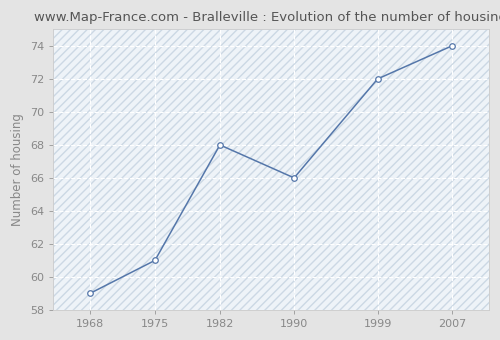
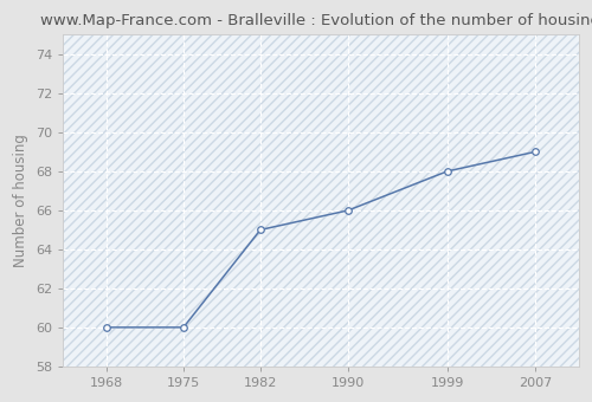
1968: 59 -> 60
1975: 61 -> 60
1982: 68 -> 65
1999: 72 -> 68
2007: 74 -> 69
